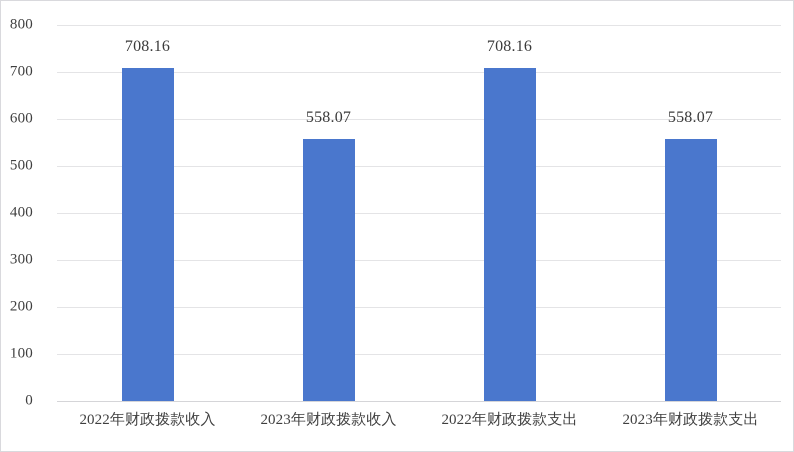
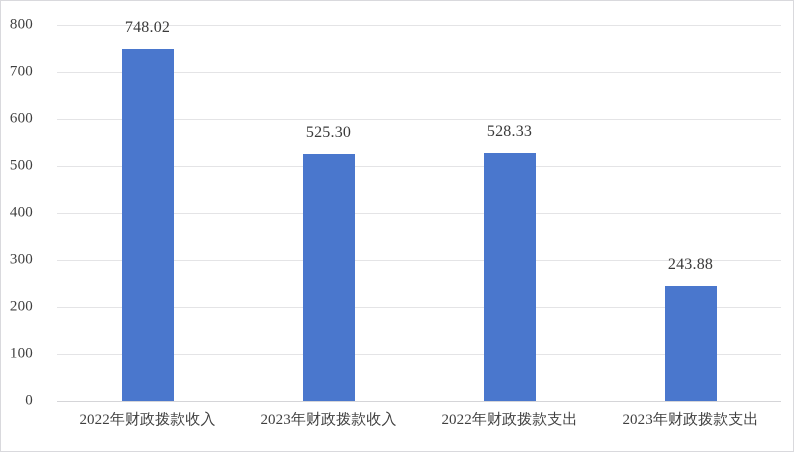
2022年财政拨款收入: 708.16 -> 748.02
2023年财政拨款收入: 558.07 -> 525.30
2022年财政拨款支出: 708.16 -> 528.33
2023年财政拨款支出: 558.07 -> 243.88
